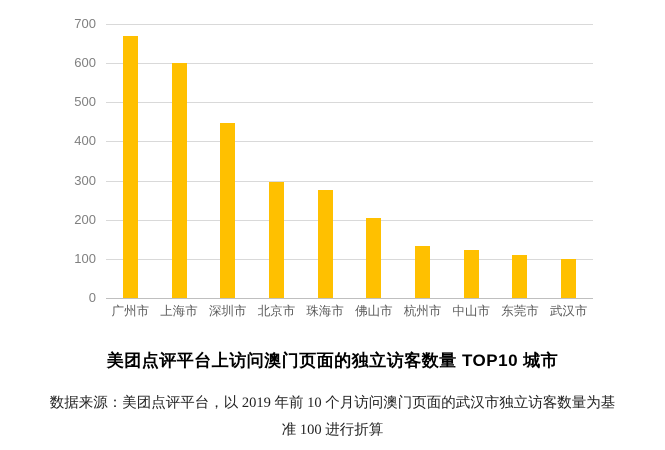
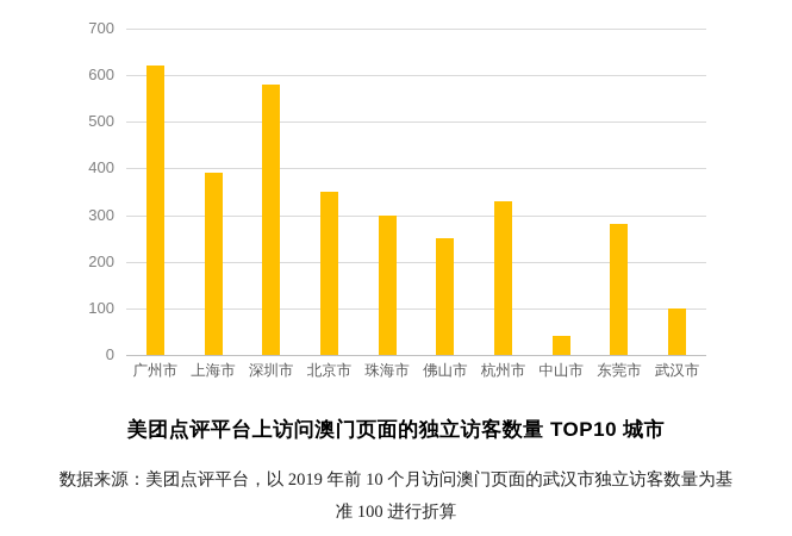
广州市: 670 -> 620
上海市: 600 -> 390
深圳市: 450 -> 580
北京市: 300 -> 350
珠海市: 280 -> 300
佛山市: 200 -> 250
杭州市: 130 -> 330
中山市: 120 -> 40
东莞市: 110 -> 280
